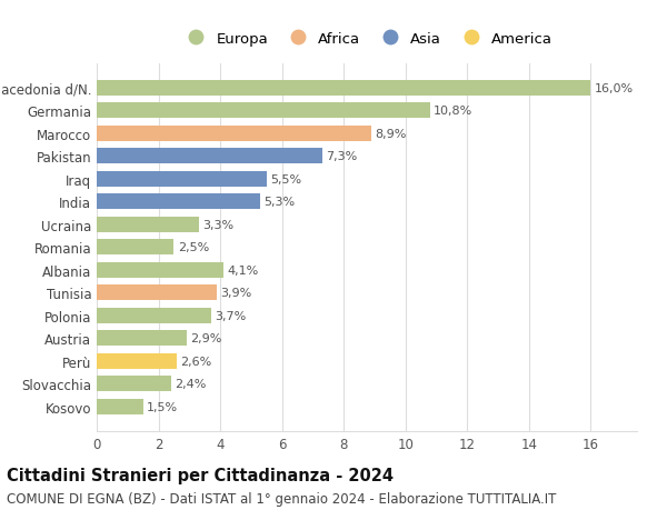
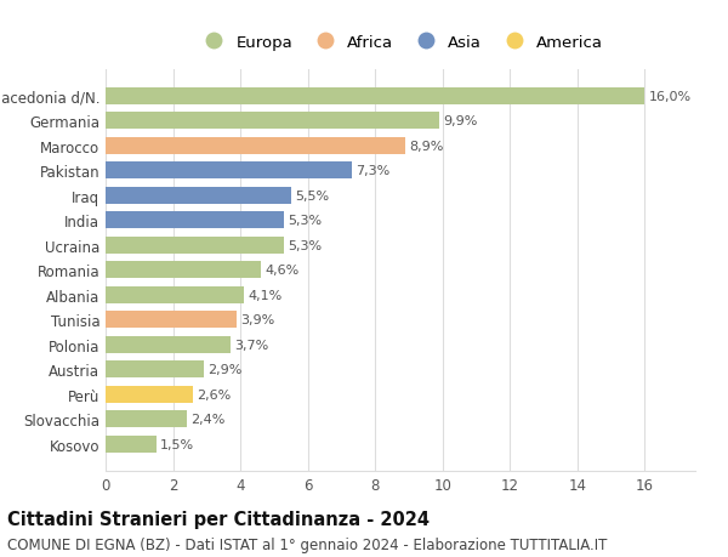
Germania: 10,8% -> 9,9%
Ucraina: 3,3% -> 5,3%
Romania: 2,5% -> 4,6%
